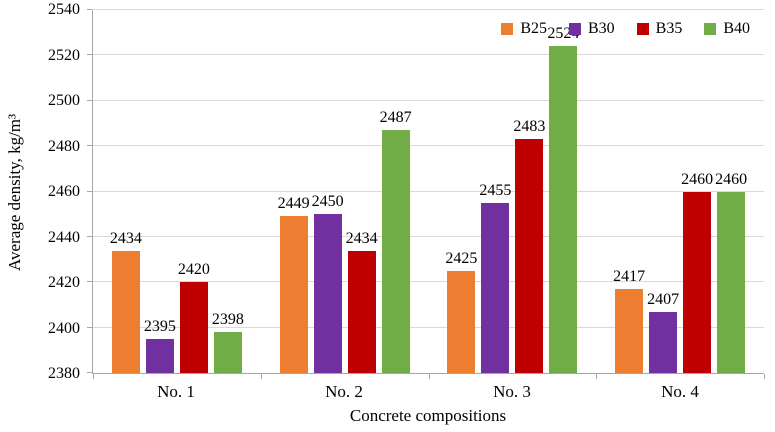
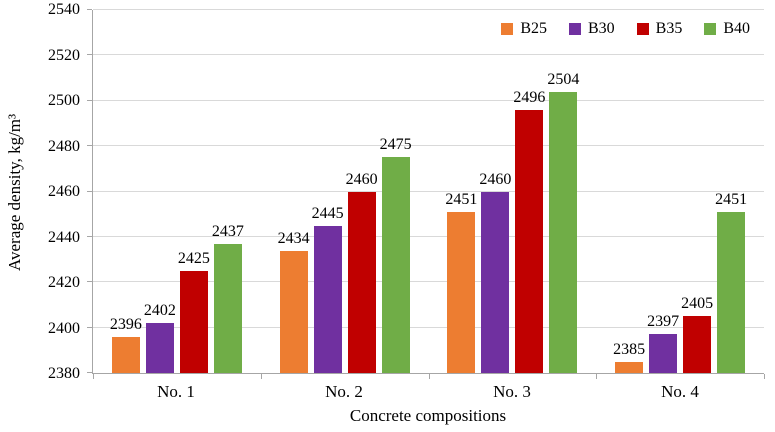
B25/No. 1: 2434 -> 2396
B30/No. 1: 2395 -> 2402
B35/No. 1: 2420 -> 2425
B40/No. 1: 2398 -> 2437
B25/No. 2: 2449 -> 2434
B30/No. 2: 2450 -> 2445
B35/No. 2: 2434 -> 2460
B40/No. 2: 2487 -> 2475
B25/No. 3: 2425 -> 2451
B30/No. 3: 2455 -> 2460
B35/No. 3: 2483 -> 2496
B40/No. 3: 2524 -> 2504
B25/No. 4: 2417 -> 2385
B30/No. 4: 2407 -> 2397
B35/No. 4: 2460 -> 2405
B40/No. 4: 2460 -> 2451
